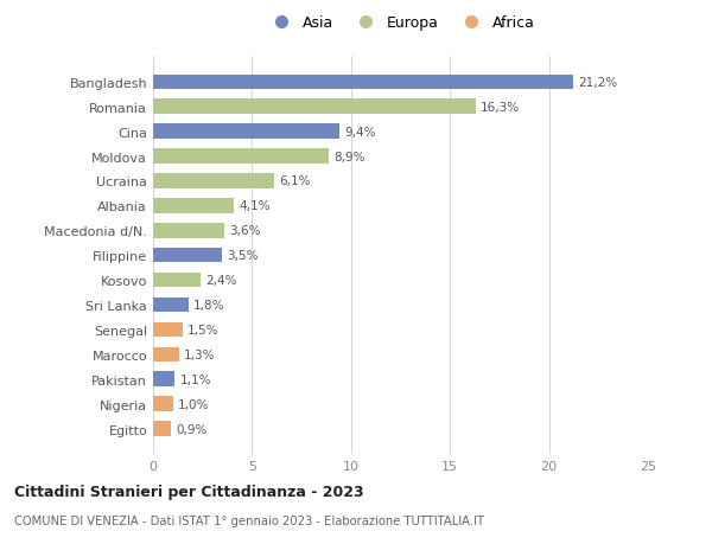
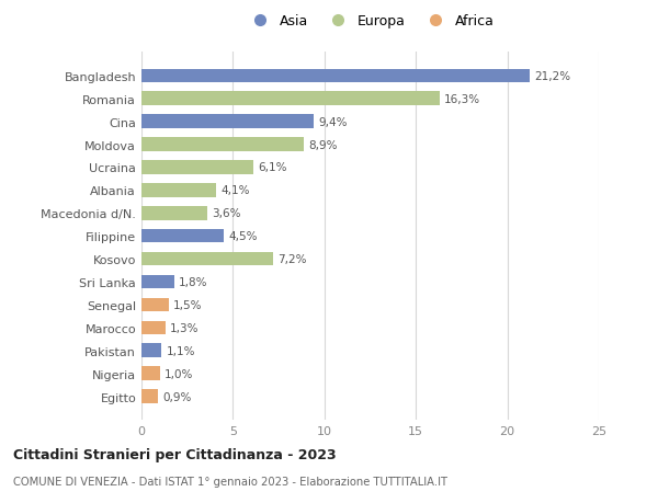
Filippine: 3,5% -> 4,5%
Kosovo: 2,4% -> 7,2%
